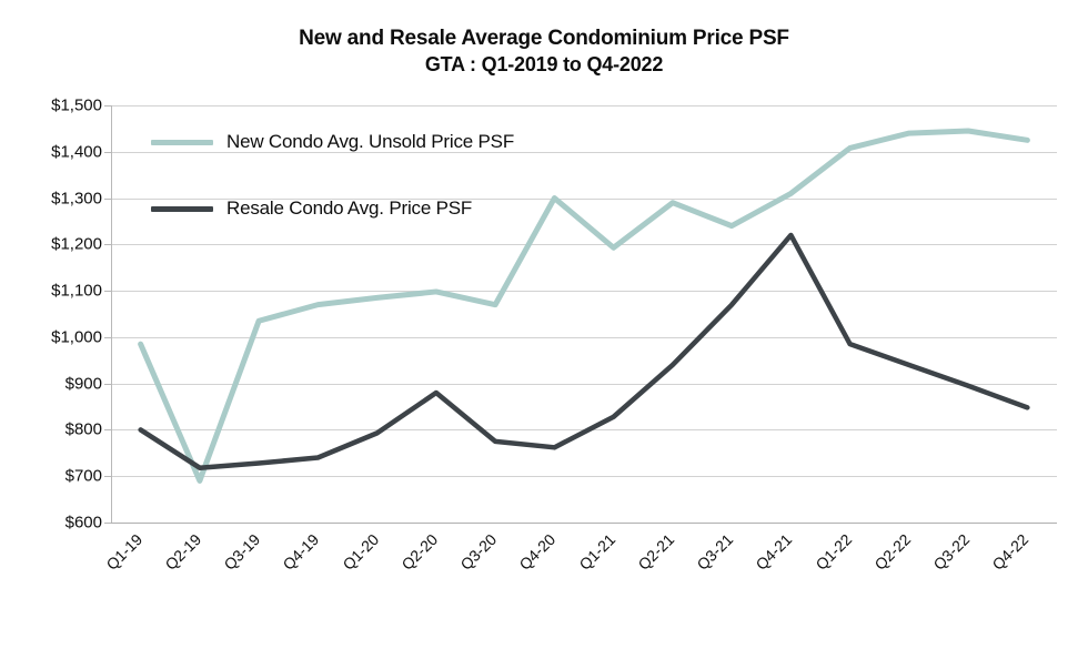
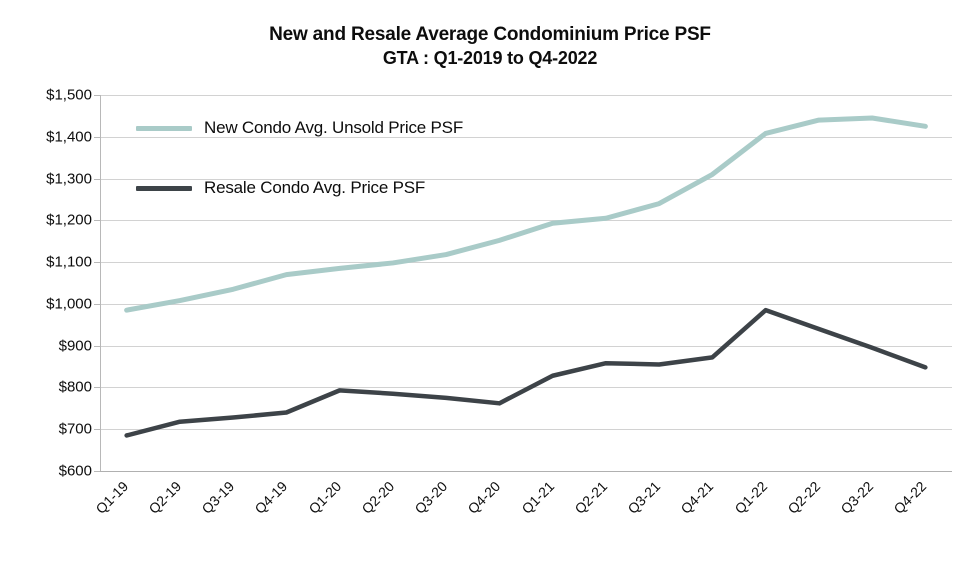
Resale Condo Avg. Price PSF/Q1-19: $800 -> $680
New Condo Avg. Unsold Price PSF/Q2-19: $690 -> $1010
Resale Condo Avg. Price PSF/Q2-20: $880 -> $780
New Condo Avg. Unsold Price PSF/Q3-20: $1070 -> $1120
New Condo Avg. Unsold Price PSF/Q4-20: $1300 -> $1150
New Condo Avg. Unsold Price PSF/Q2-21: $1290 -> $1200
Resale Condo Avg. Price PSF/Q2-21: $940 -> $860
Resale Condo Avg. Price PSF/Q3-21: $1070 -> $860
Resale Condo Avg. Price PSF/Q4-21: $1220 -> $870
